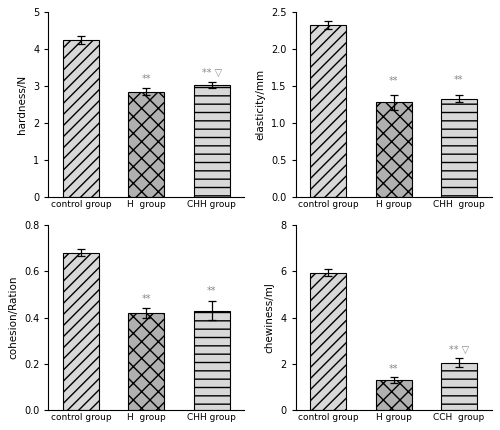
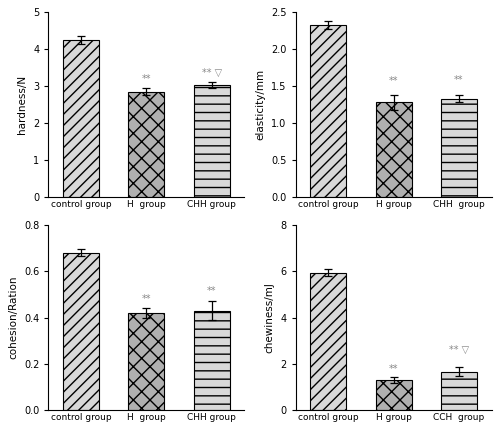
CCH group: 2.05 -> 1.65
